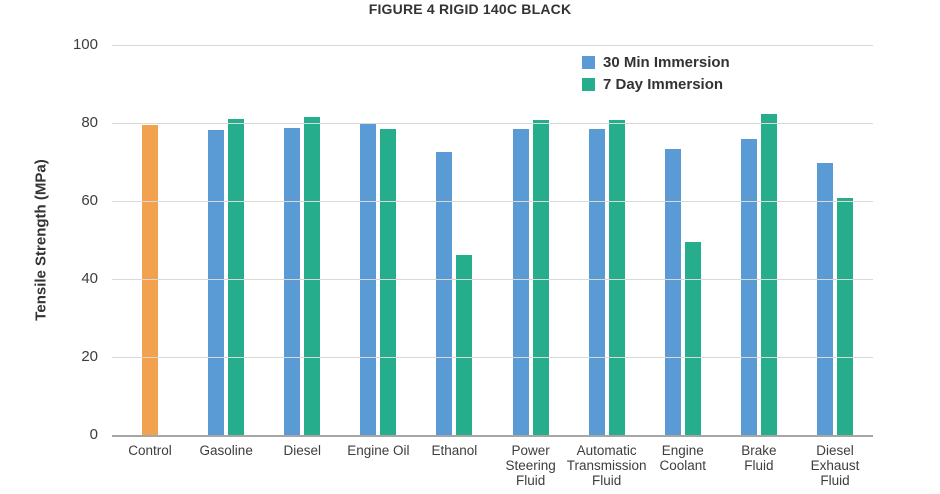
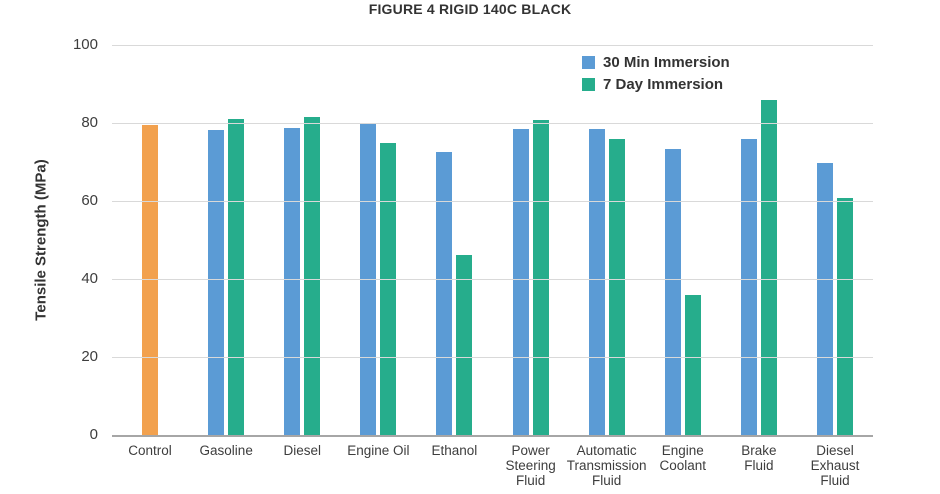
7 Day Immersion/Engine Oil: 78 -> 75
7 Day Immersion/Automatic Transmission Fluid: 81 -> 76
7 Day Immersion/Engine Coolant: 49 -> 36
7 Day Immersion/Brake Fluid: 82 -> 86
